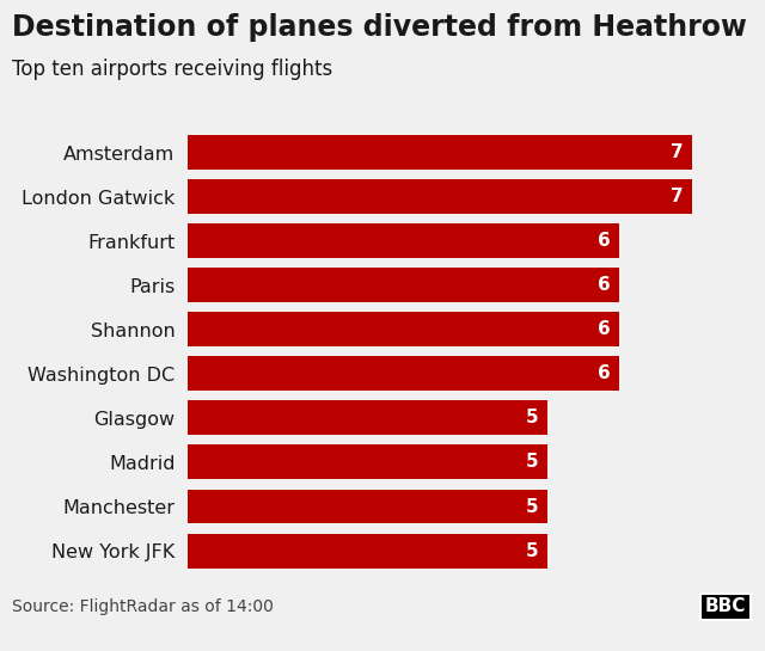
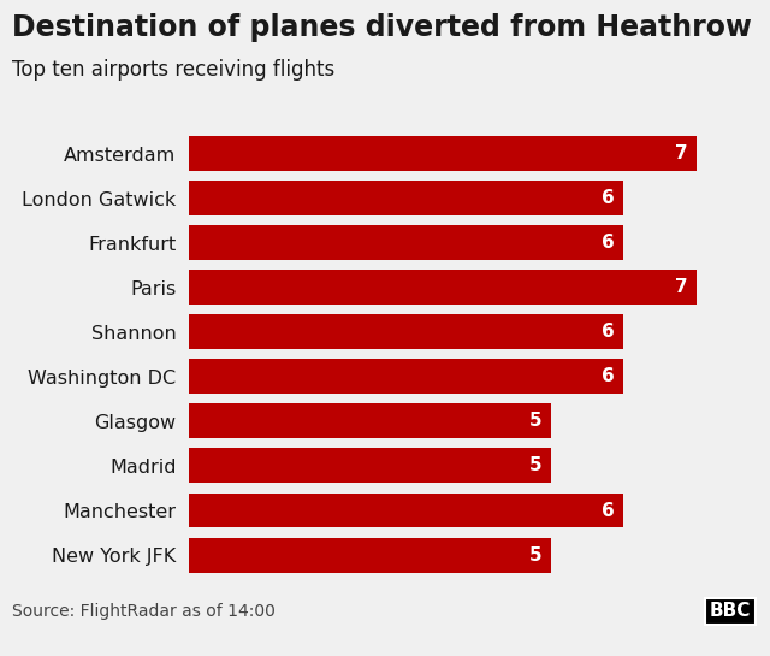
London Gatwick: 7 -> 6
Paris: 6 -> 7
Manchester: 5 -> 6
